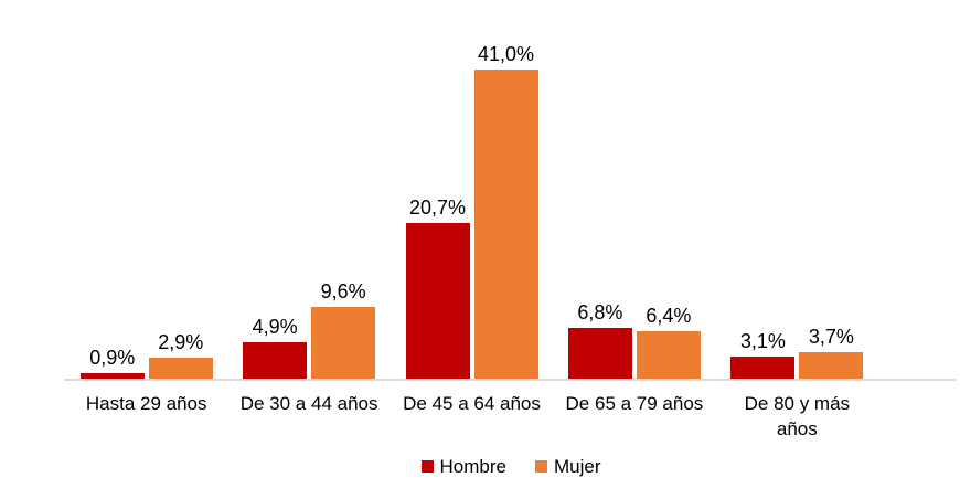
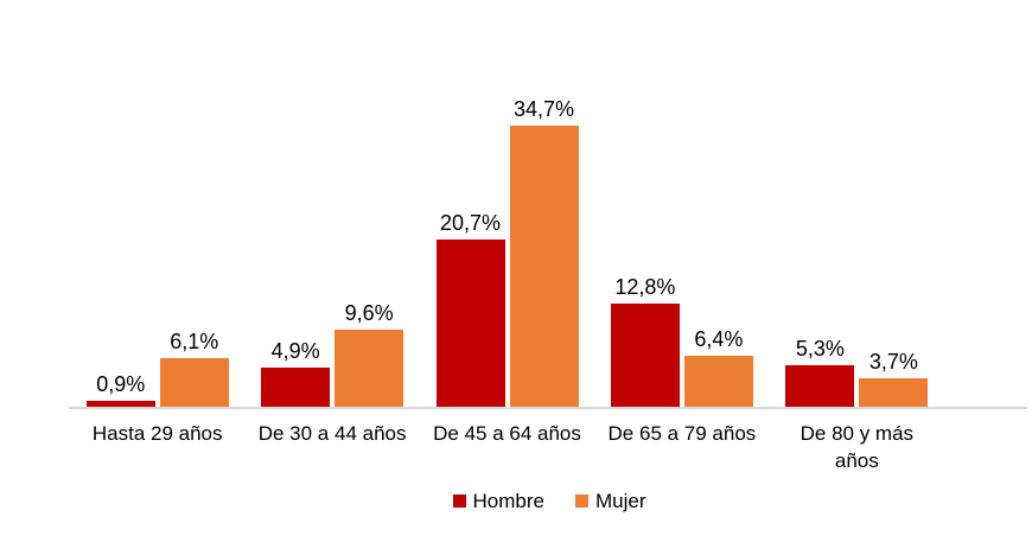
Mujer/Hasta 29 años: 2,9% -> 6,1%
Mujer/De 45 a 64 años: 41,0% -> 34,7%
Hombre/De 65 a 79 años: 6,8% -> 12,8%
Hombre/De 80 y más años: 3,1% -> 5,3%
